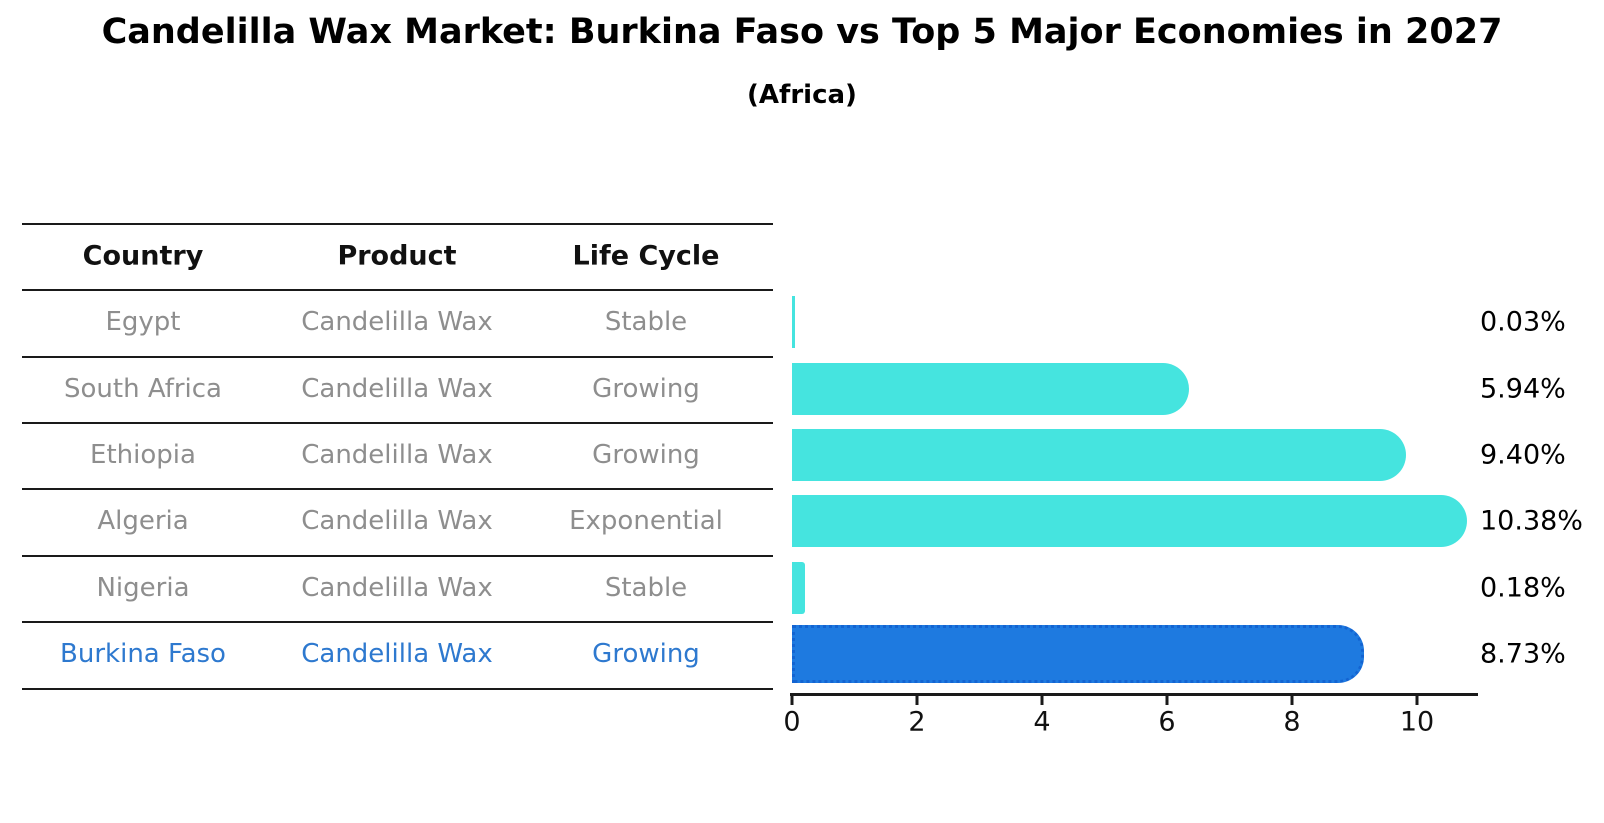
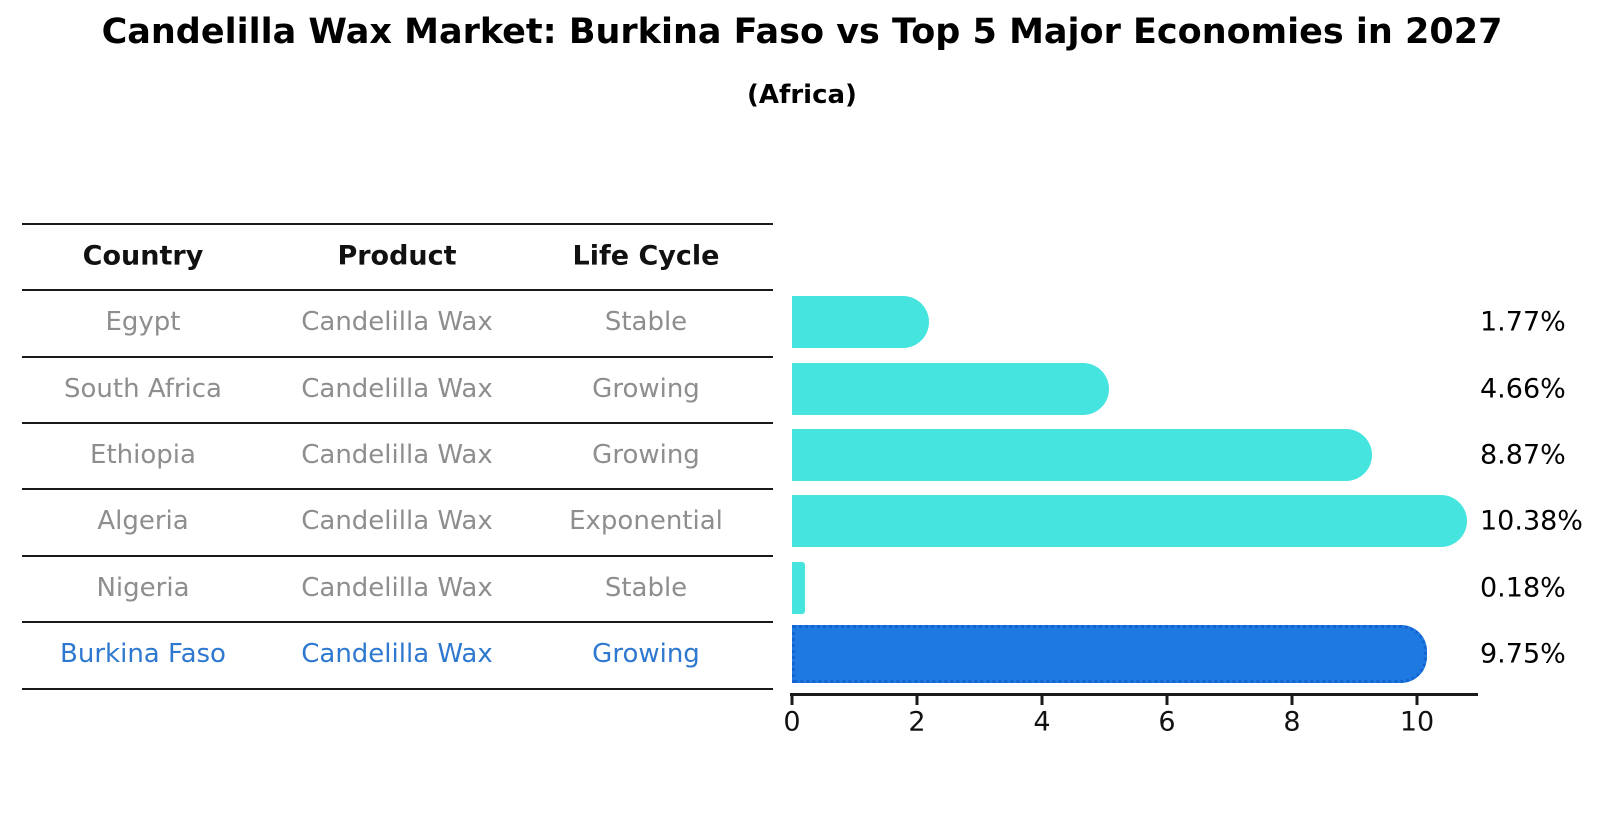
Egypt: 0.03% -> 1.77%
South Africa: 5.94% -> 4.66%
Ethiopia: 9.40% -> 8.87%
Burkina Faso: 8.73% -> 9.75%
